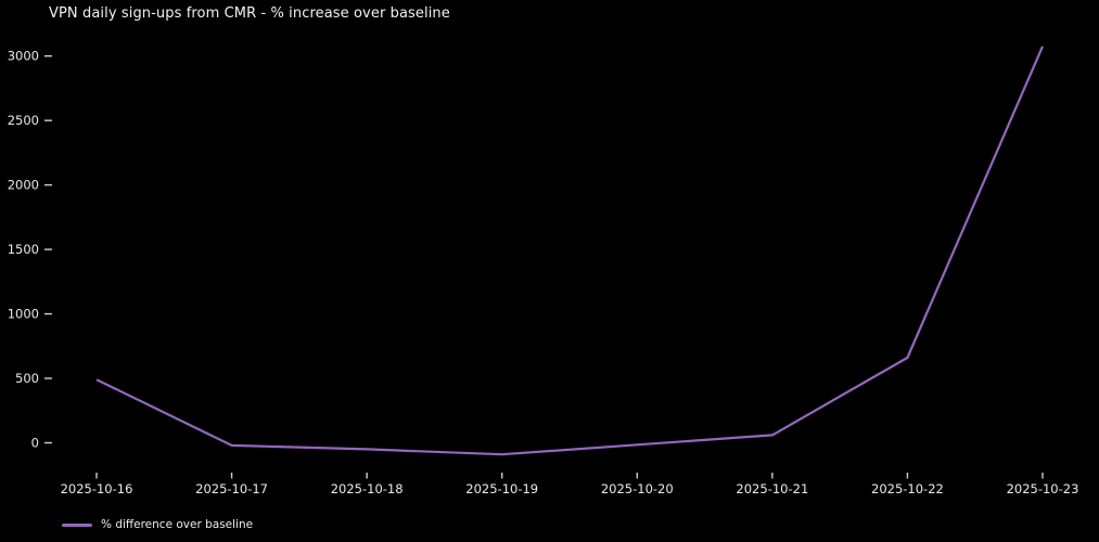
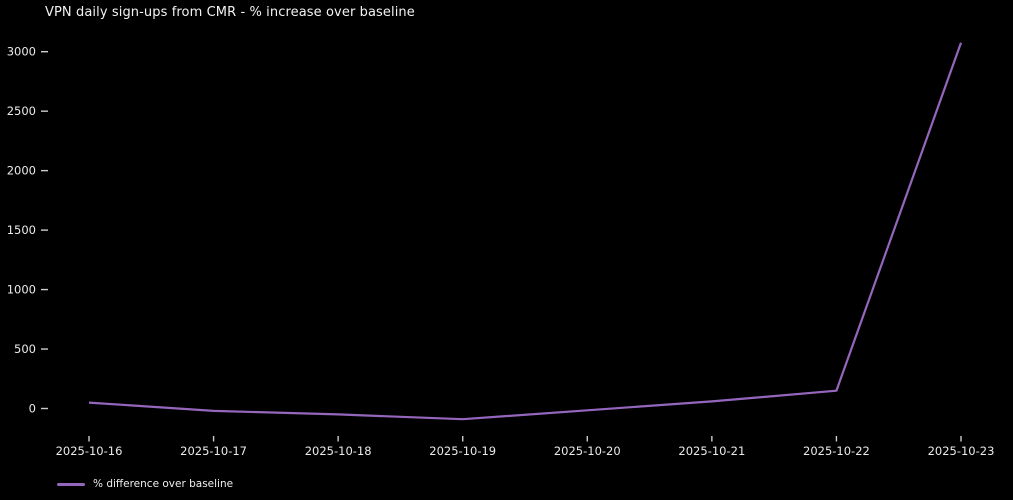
2025-10-16: 490 -> 50
2025-10-22: 660 -> 150
